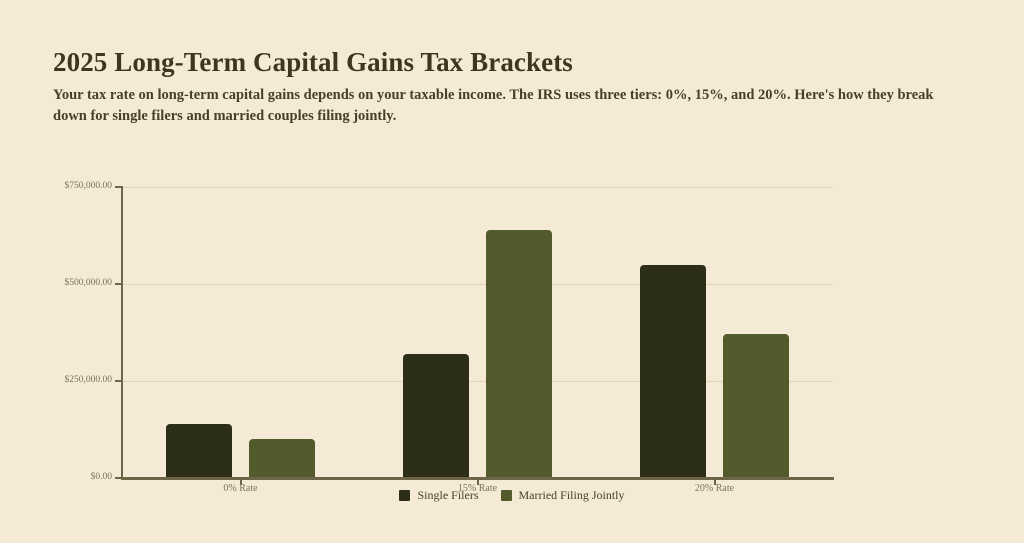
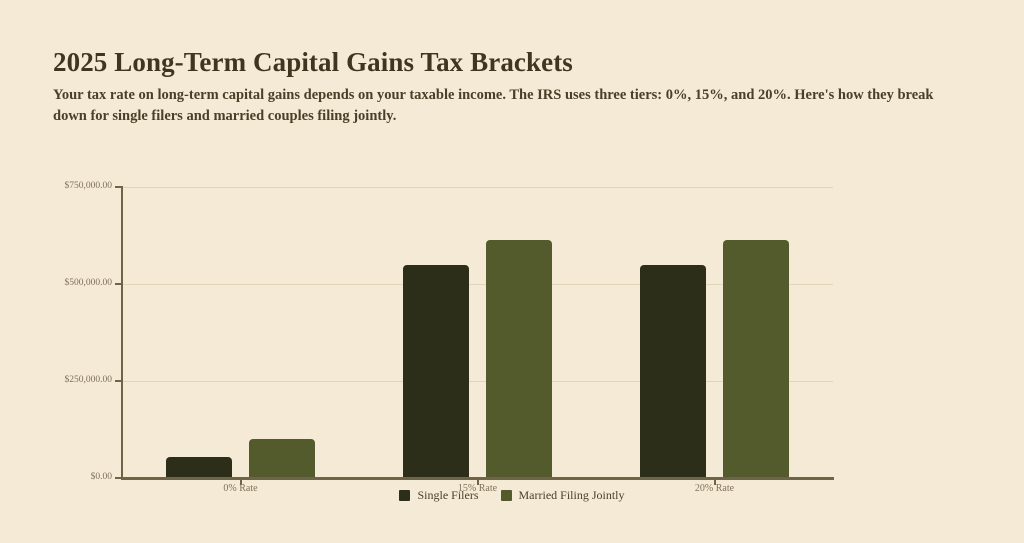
Single Filers/0% Rate: $140000 -> $50000
Single Filers/15% Rate: $320000 -> $550000
Married Filing Jointly/15% Rate: $640000 -> $610000
Married Filing Jointly/20% Rate: $370000 -> $610000
